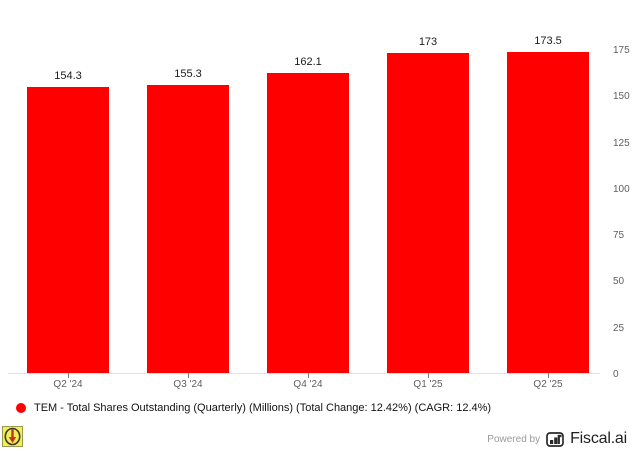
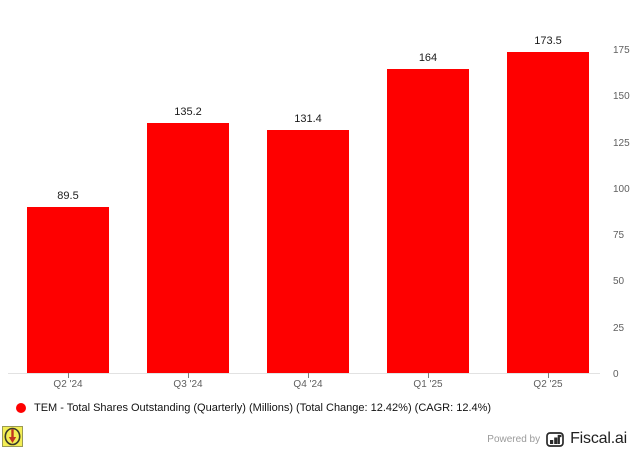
Q2 '24: 154.3 -> 89.5
Q3 '24: 155.3 -> 135.2
Q4 '24: 162.1 -> 131.4
Q1 '25: 173 -> 164
